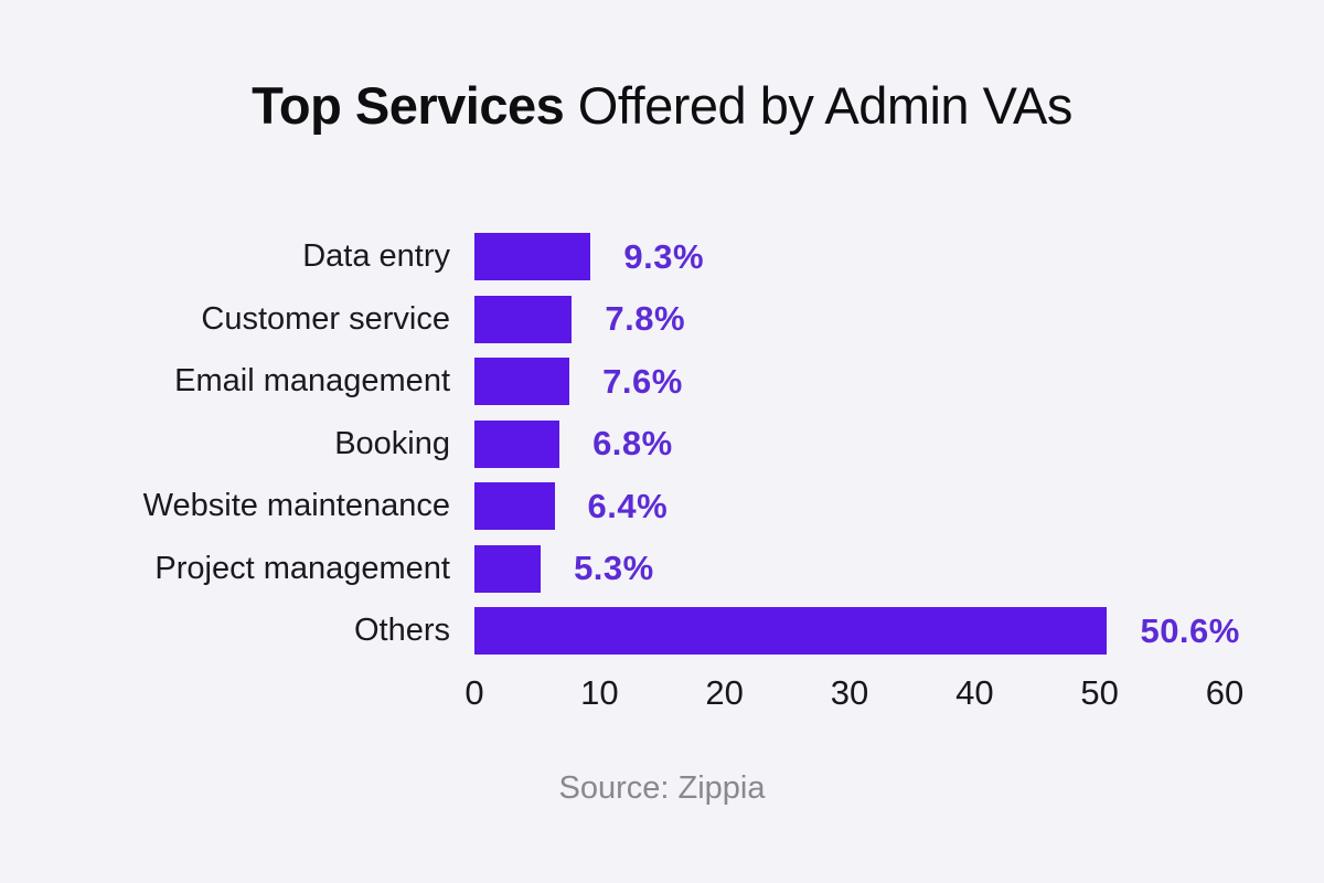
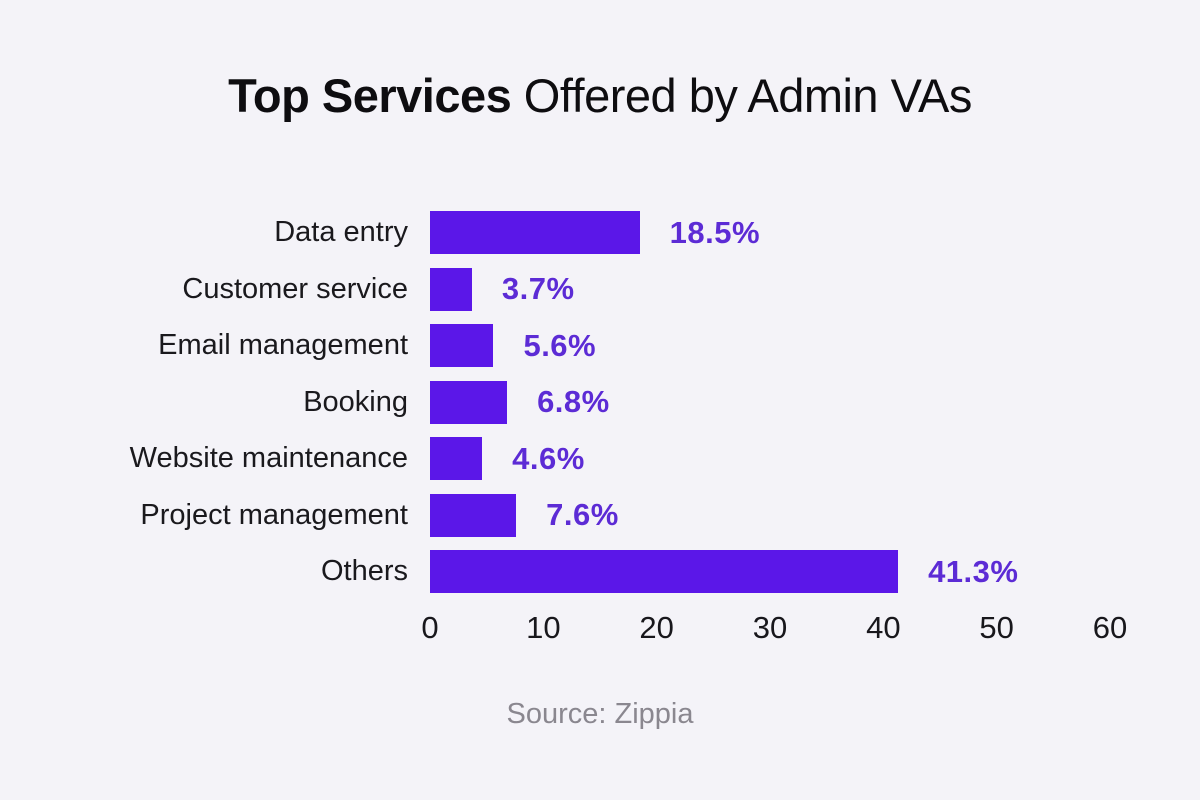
Data entry: 9.3% -> 18.5%
Customer service: 7.8% -> 3.7%
Email management: 7.6% -> 5.6%
Website maintenance: 6.4% -> 4.6%
Project management: 5.3% -> 7.6%
Others: 50.6% -> 41.3%
